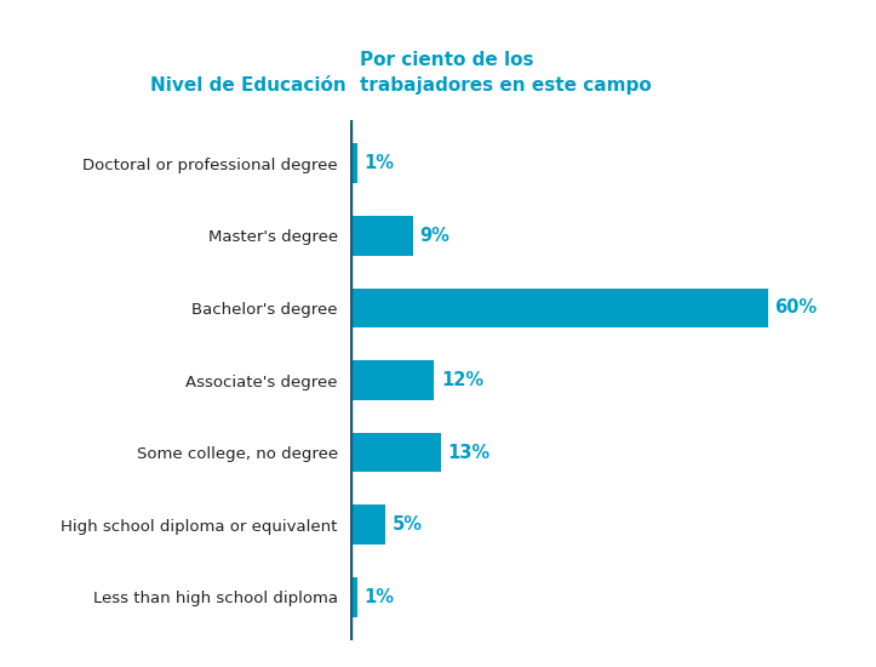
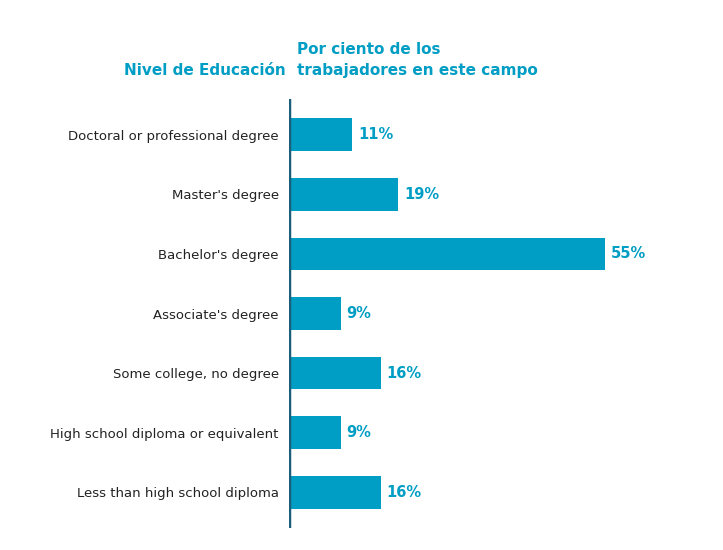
Doctoral or professional degree: 1% -> 11%
Master's degree: 9% -> 19%
Bachelor's degree: 60% -> 55%
Associate's degree: 12% -> 9%
Some college, no degree: 13% -> 16%
High school diploma or equivalent: 5% -> 9%
Less than high school diploma: 1% -> 16%
